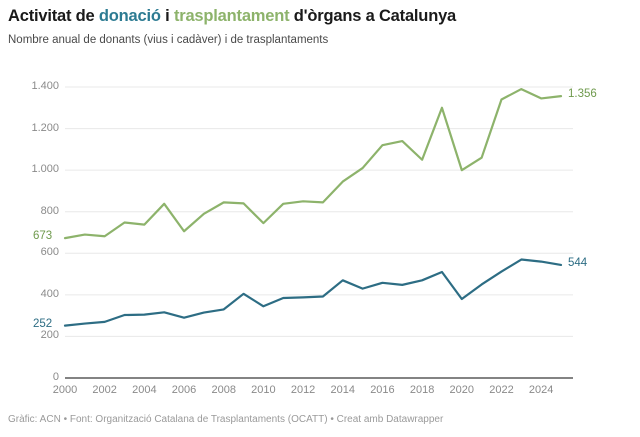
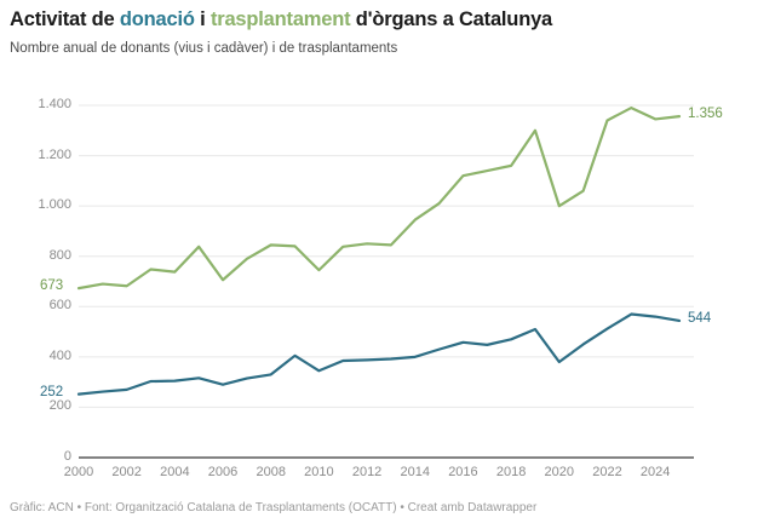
donació/2014: 470 -> 400
trasplantament/2018: 1050 -> 1160
